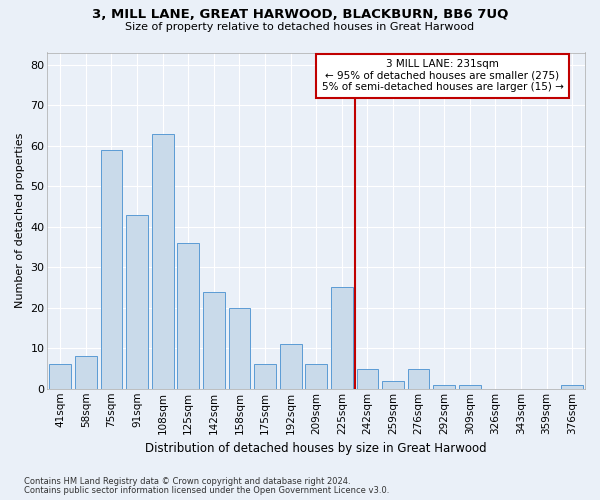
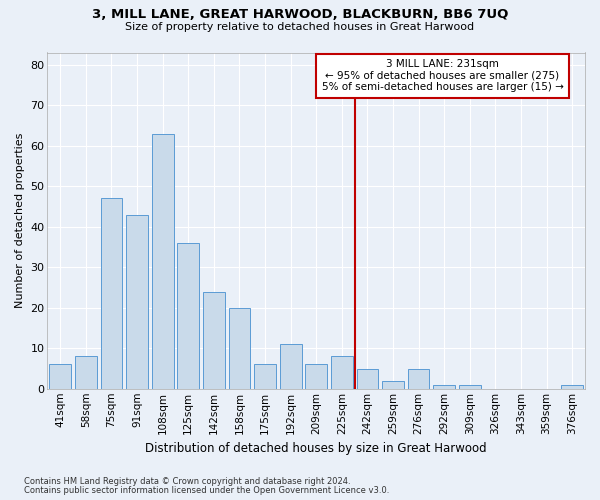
75sqm: 59 -> 47
225sqm: 25 -> 8
